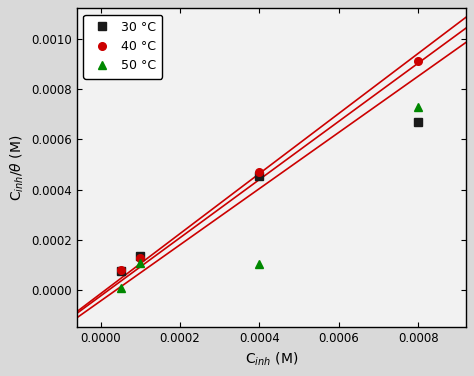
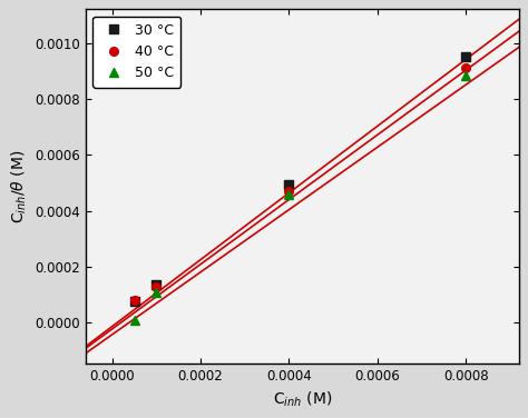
30 °C/0.0004: 0.000455 -> 0.000495
50 °C/0.0004: 0.000105 -> 0.000460
30 °C/0.0008: 0.000670 -> 0.000950
50 °C/0.0008: 0.000730 -> 0.000885
